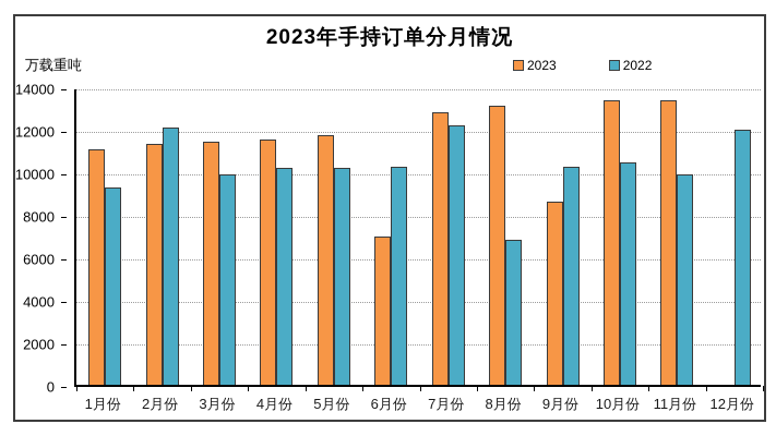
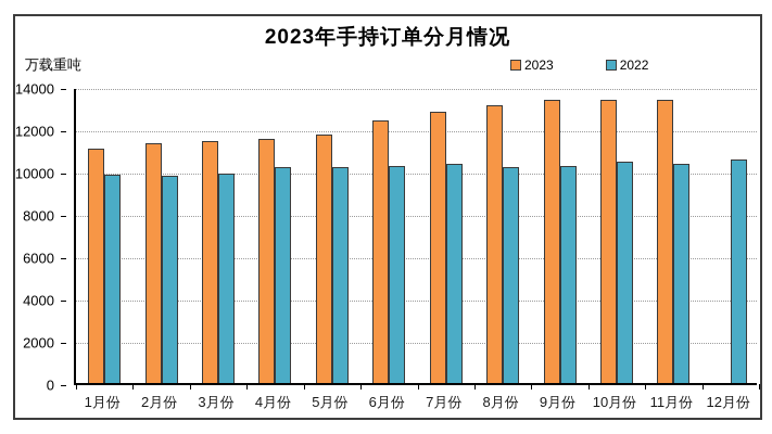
2022/1月份: 9300 -> 9800
2022/2月份: 12100 -> 9800
2023/6月份: 7000 -> 12400
2022/7月份: 12200 -> 10400
2022/8月份: 6800 -> 10200
2023/9月份: 8600 -> 13400
2022/11月份: 9900 -> 10400
2022/12月份: 12000 -> 10600
